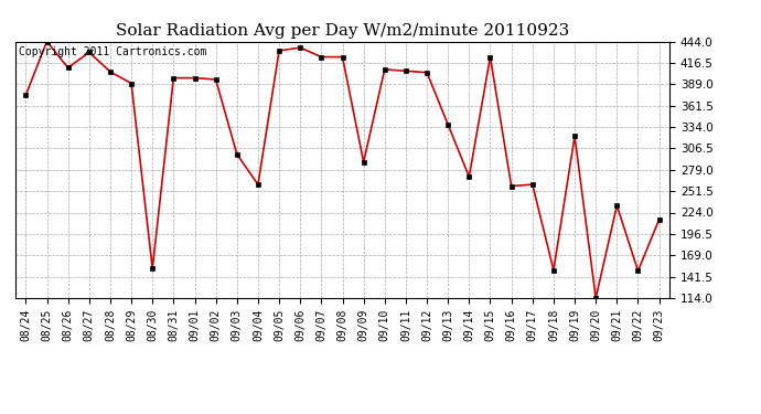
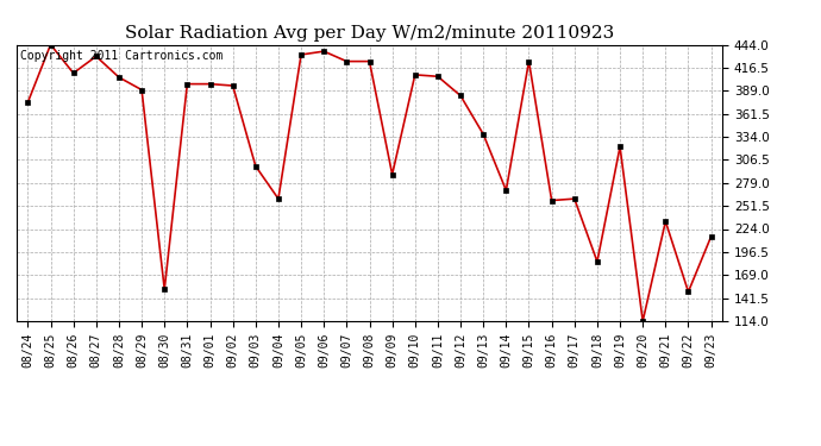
09/12: 404 -> 383
09/18: 150 -> 185
